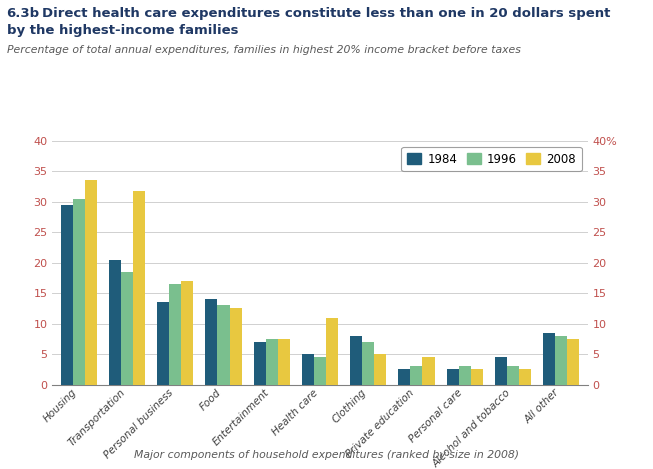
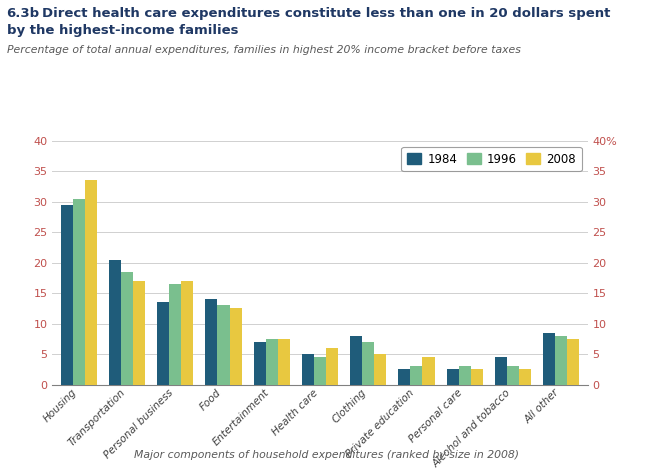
2008/Transportation: 31.8 -> 17.0
2008/Health care: 11.0 -> 6.0
